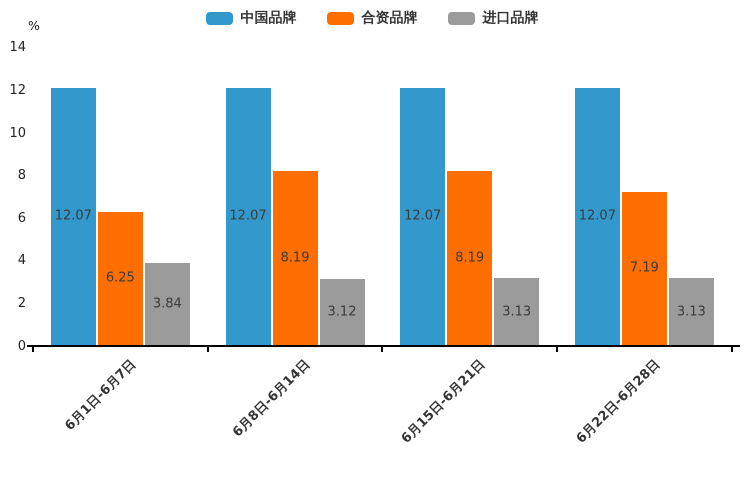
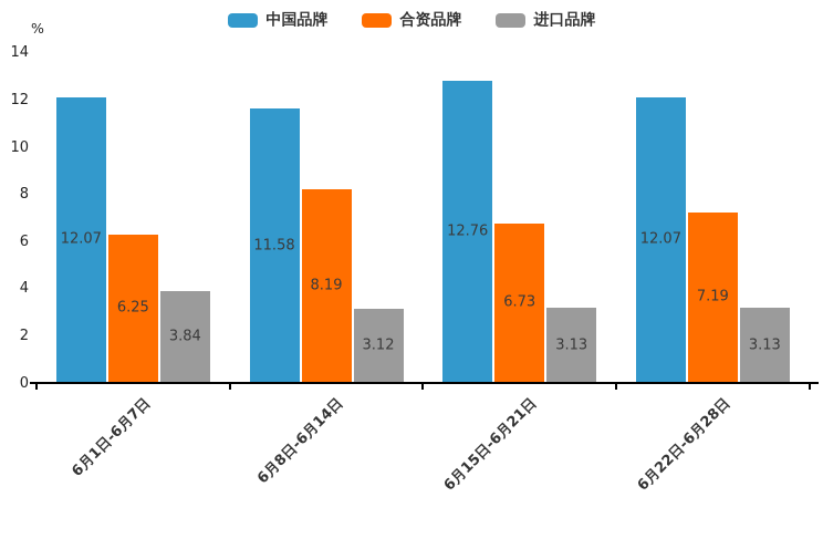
中国品牌/6月8日-6月14日: 12.07 -> 11.58
中国品牌/6月15日-6月21日: 12.07 -> 12.76
合资品牌/6月15日-6月21日: 8.19 -> 6.73
